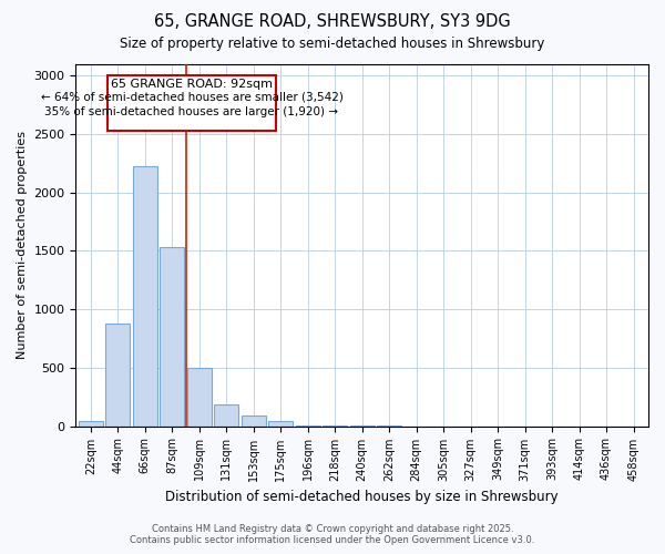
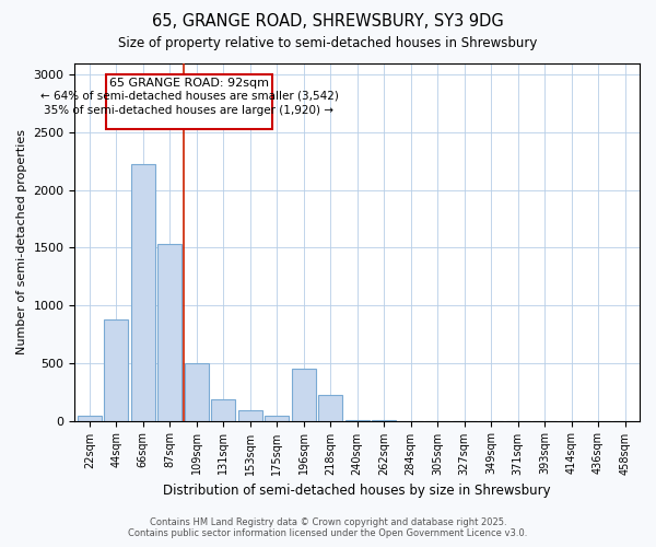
196sqm: 10 -> 450
218sqm: 0 -> 220
